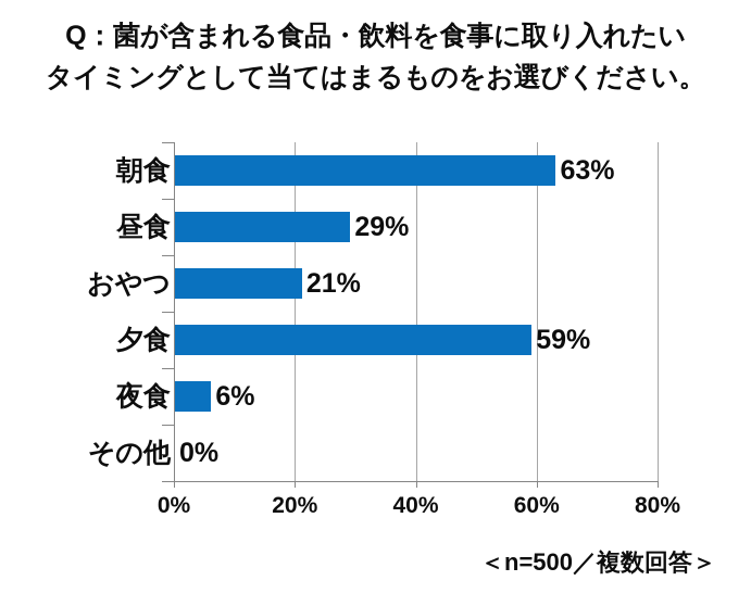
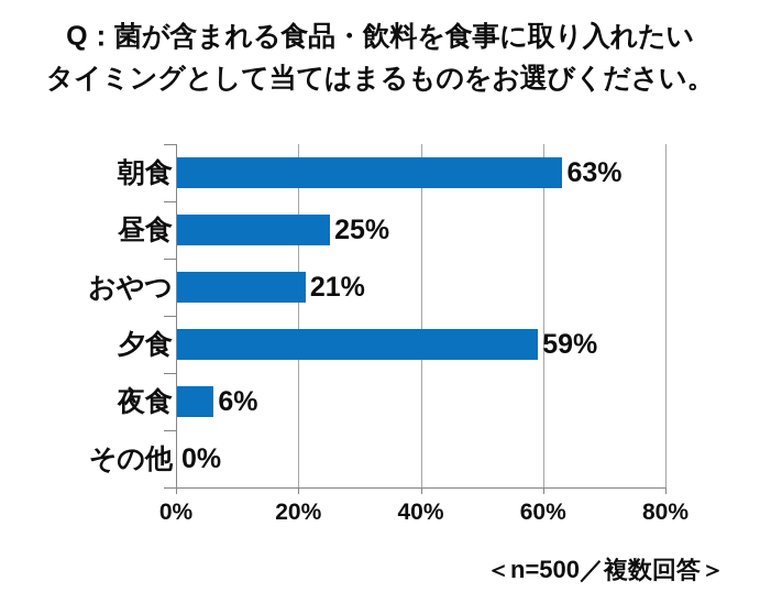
昼食: 29% -> 25%
